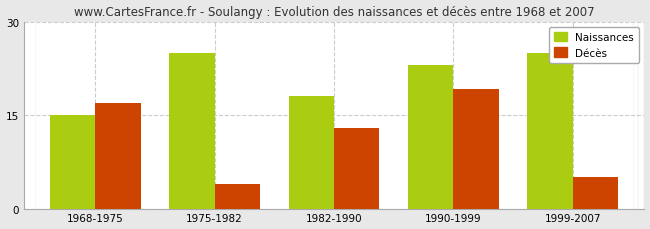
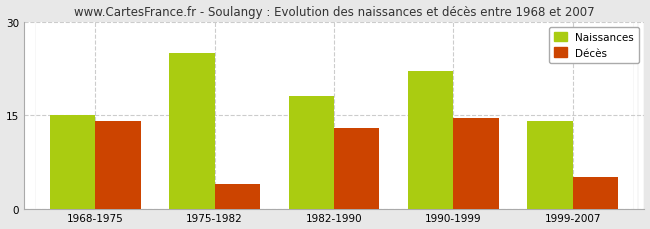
Décès/1968-1975: 17.0 -> 14.0
Naissances/1990-1999: 23 -> 22
Décès/1990-1999: 19.2 -> 14.5
Naissances/1999-2007: 25 -> 14
